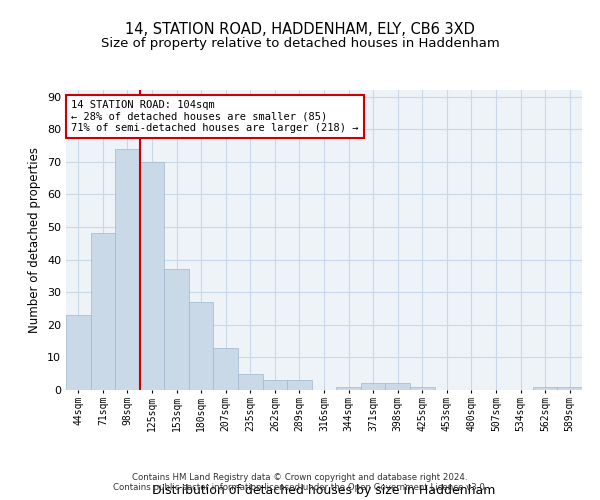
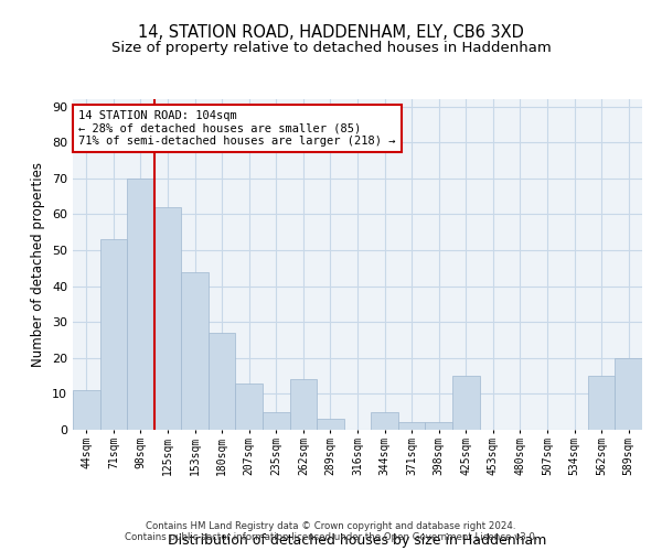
44sqm: 23 -> 11
71sqm: 48 -> 53
98sqm: 74 -> 70
125sqm: 70 -> 62
153sqm: 37 -> 44
262sqm: 3 -> 14
344sqm: 1 -> 5
425sqm: 1 -> 15
562sqm: 1 -> 15
589sqm: 1 -> 20
